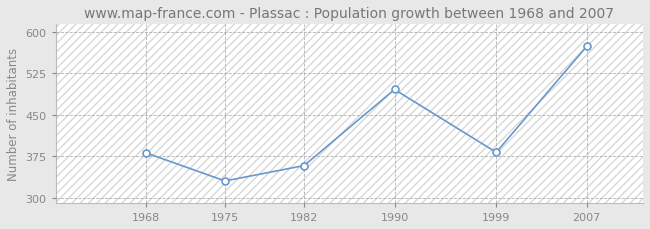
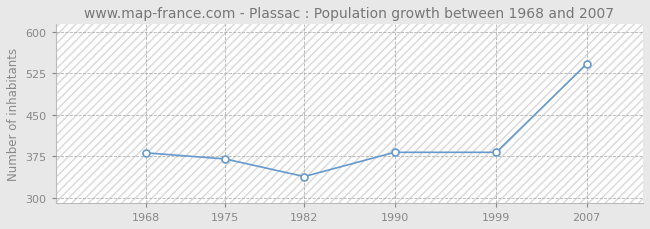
1975: 330 -> 370
1982: 358 -> 338
1990: 496 -> 382
2007: 574 -> 542
